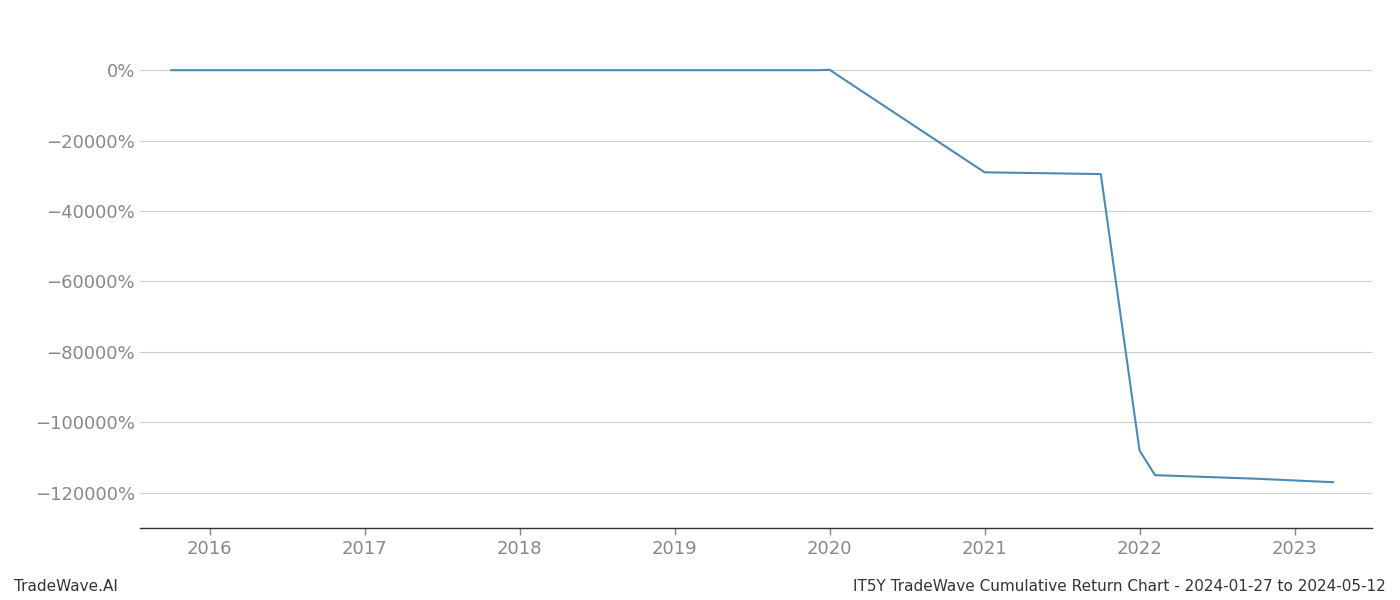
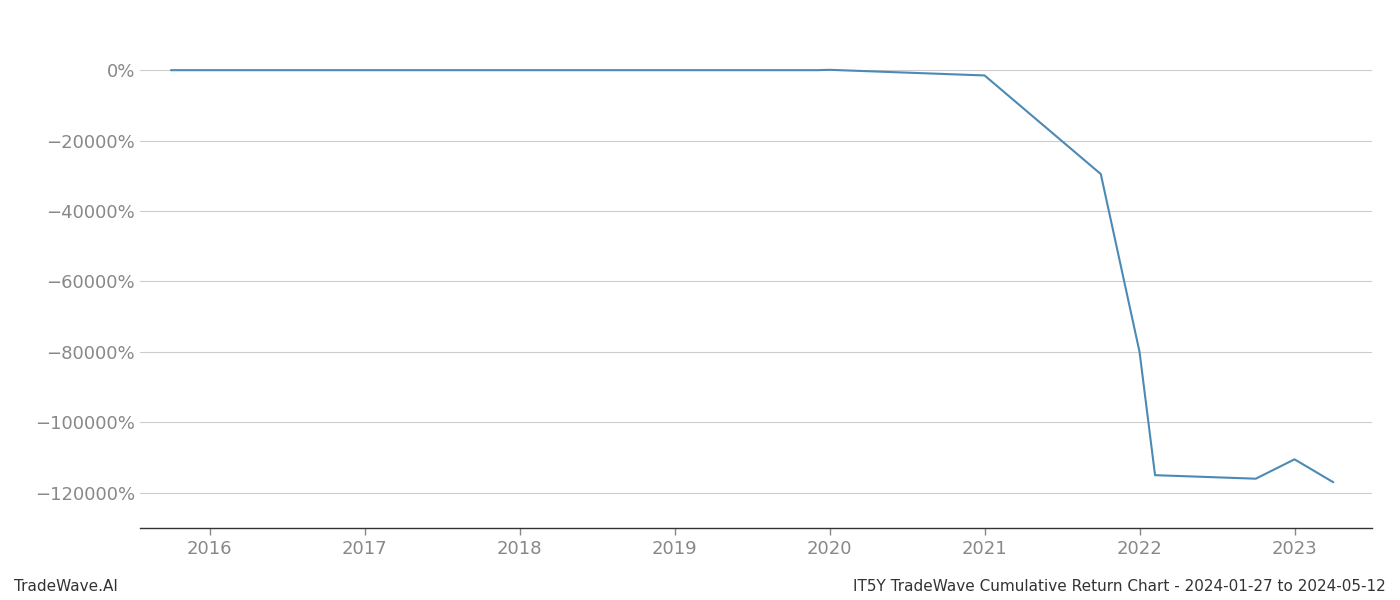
2021: -29000% -> -1500%
2022: -108000% -> -80000%
2023: -116500% -> -110500%
